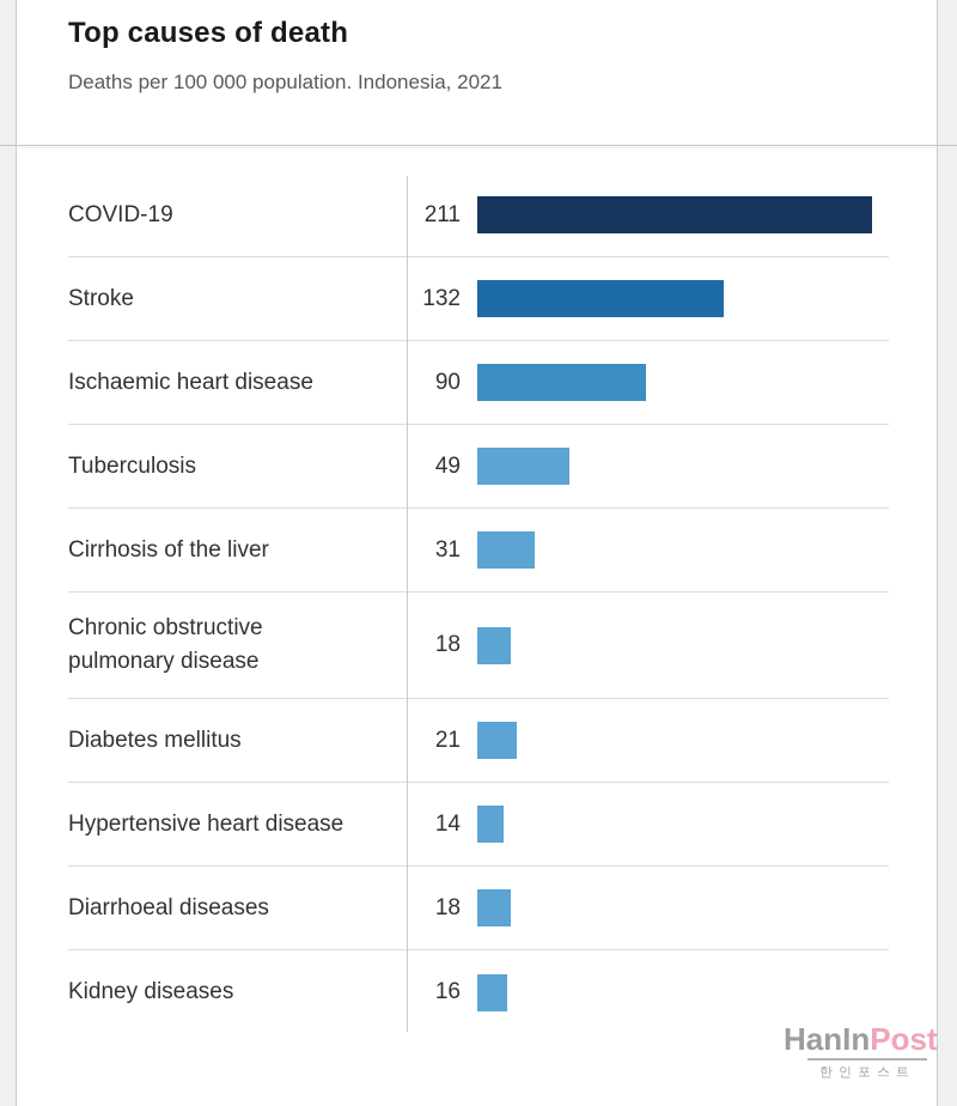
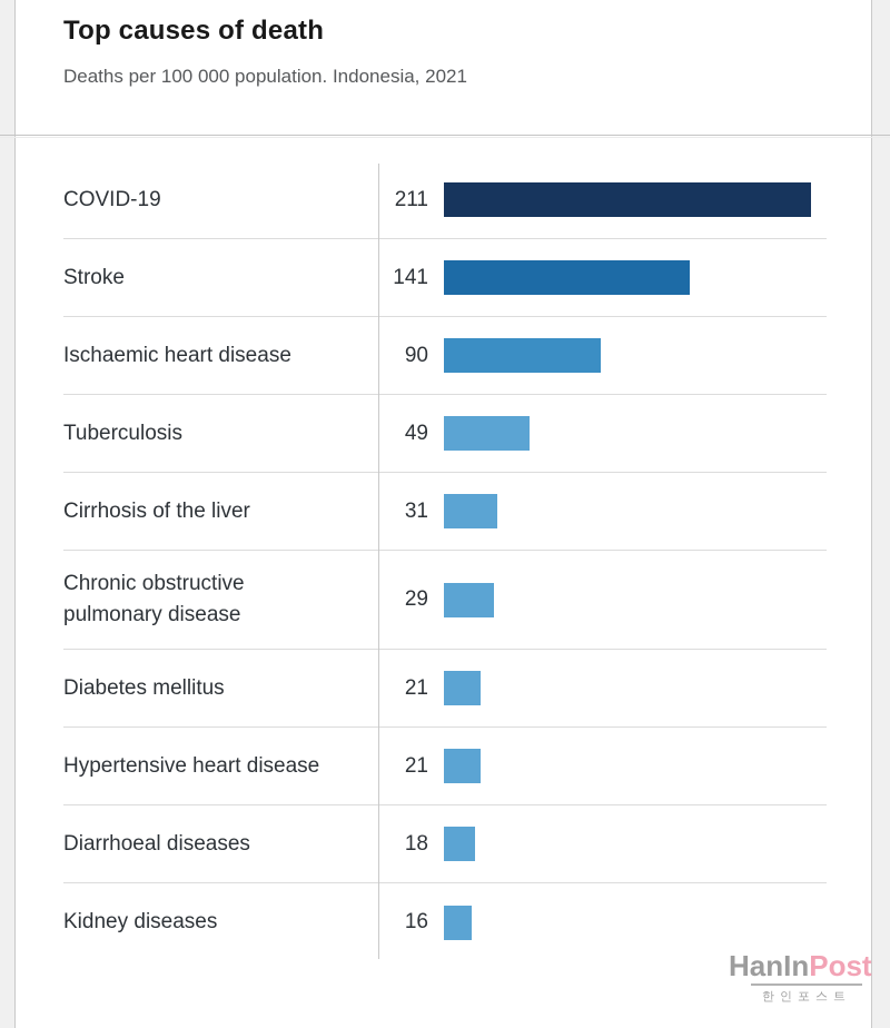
Stroke: 132 -> 141
Chronic obstructive pulmonary disease: 18 -> 29
Hypertensive heart disease: 14 -> 21
